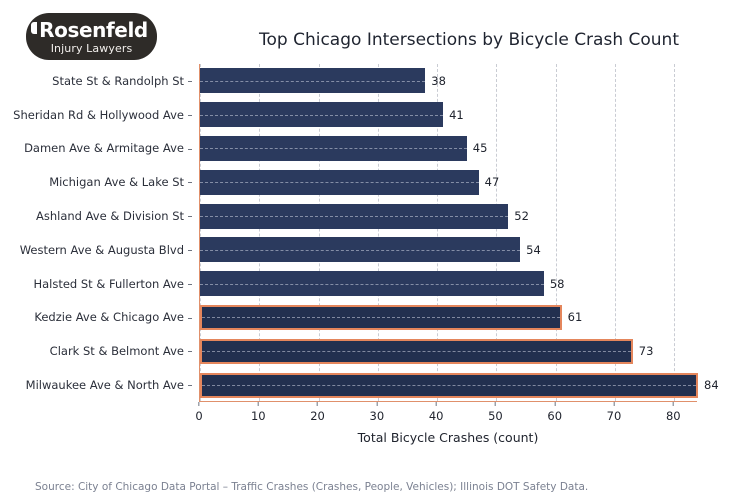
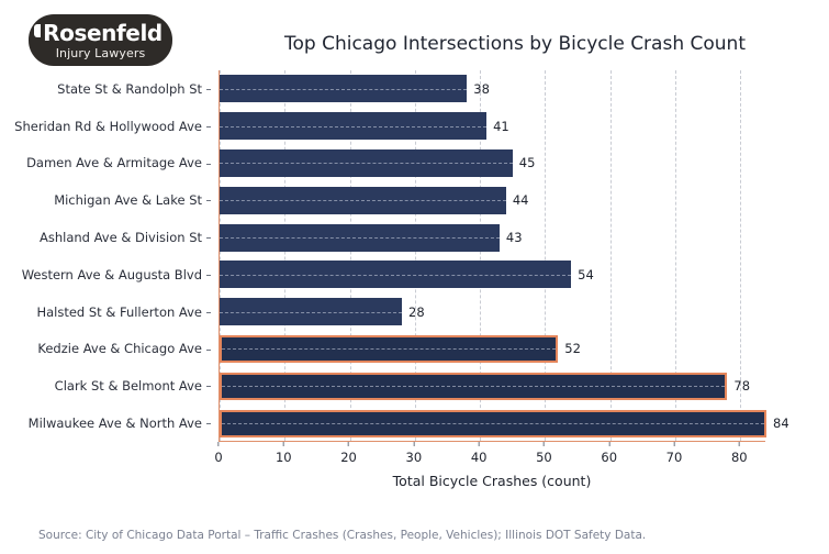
Michigan Ave & Lake St: 47 -> 44
Ashland Ave & Division St: 52 -> 43
Halsted St & Fullerton Ave: 58 -> 28
Kedzie Ave & Chicago Ave: 61 -> 52
Clark St & Belmont Ave: 73 -> 78
